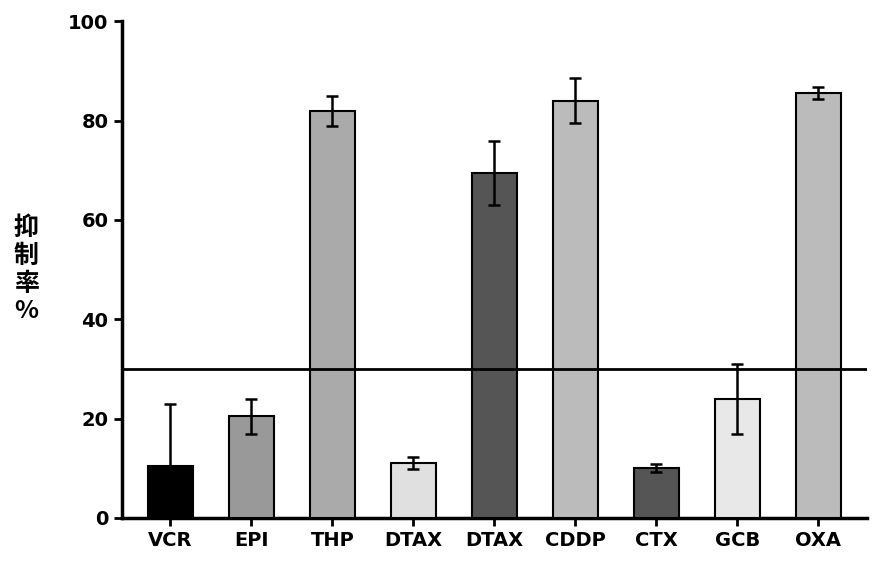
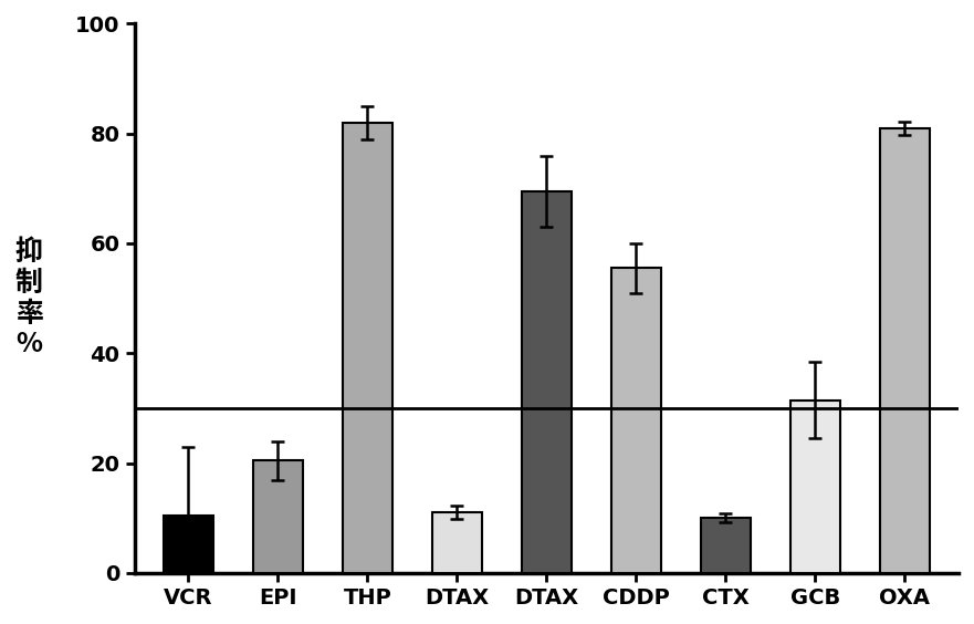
CDDP: 84.0 -> 55.5
GCB: 24.0 -> 31.5
OXA: 85.5 -> 81.0
